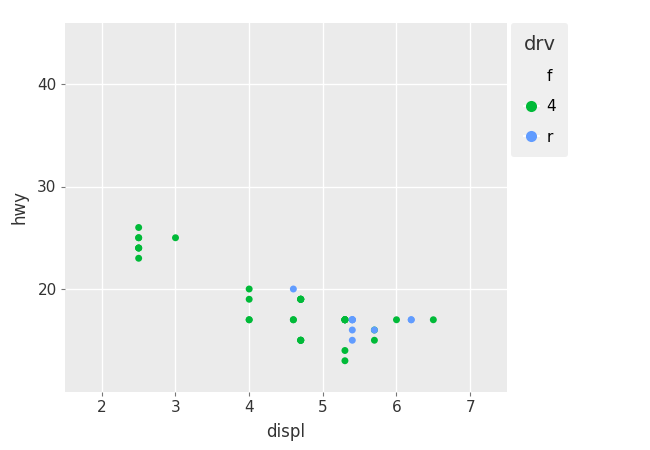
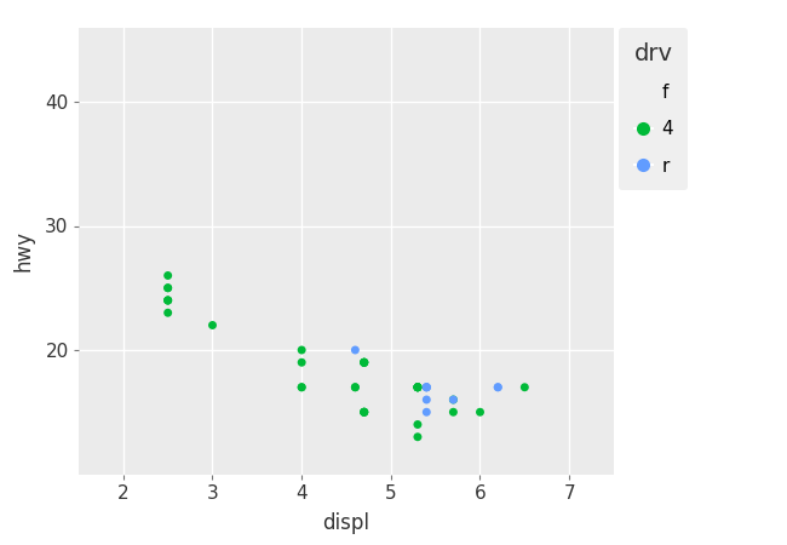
4/3: 25 -> 22
4/6: 17 -> 15
